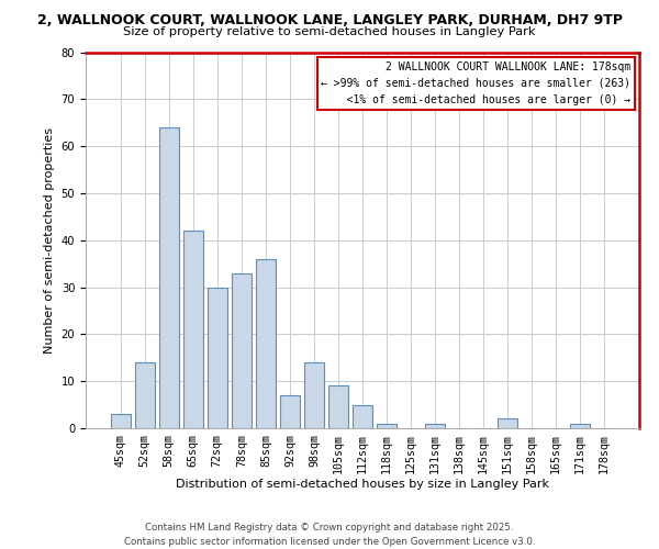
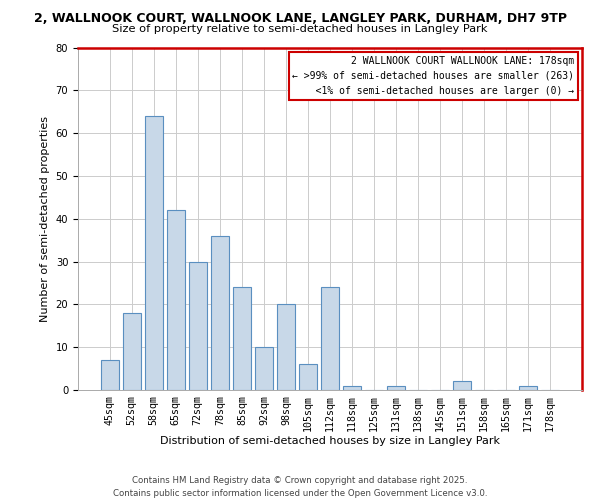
45sqm: 3 -> 7
52sqm: 14 -> 18
78sqm: 33 -> 36
85sqm: 36 -> 24
92sqm: 7 -> 10
98sqm: 14 -> 20
105sqm: 9 -> 6
112sqm: 5 -> 24
